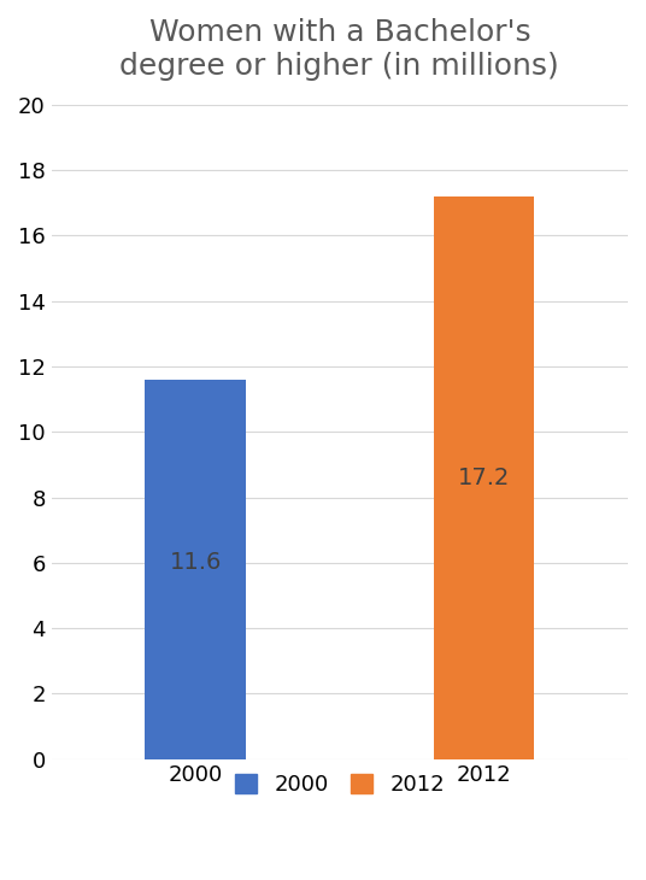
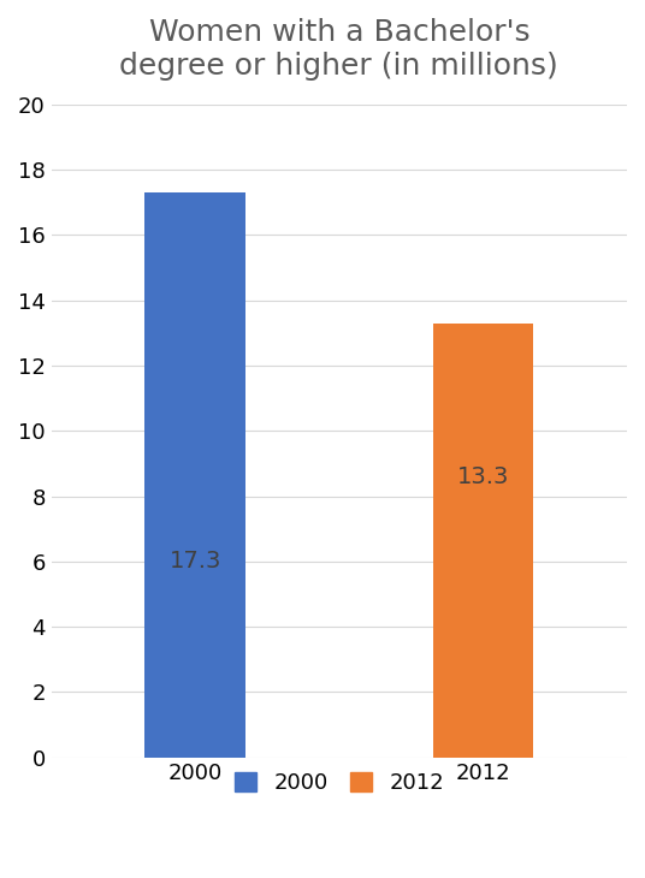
2000: 11.6 -> 17.3
2012: 17.2 -> 13.3
